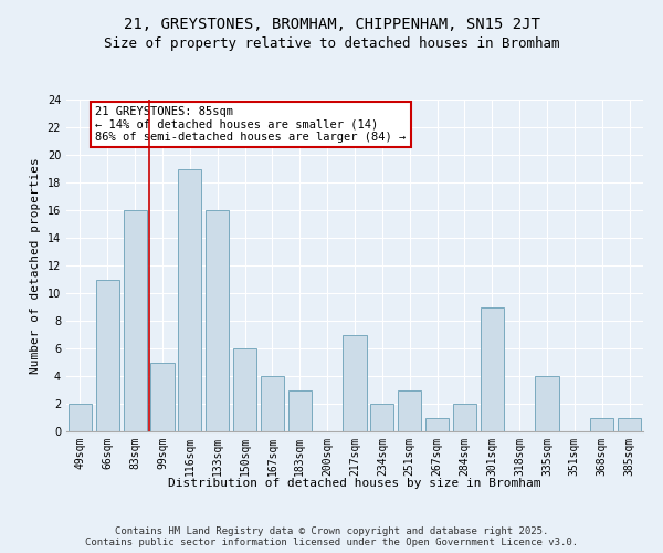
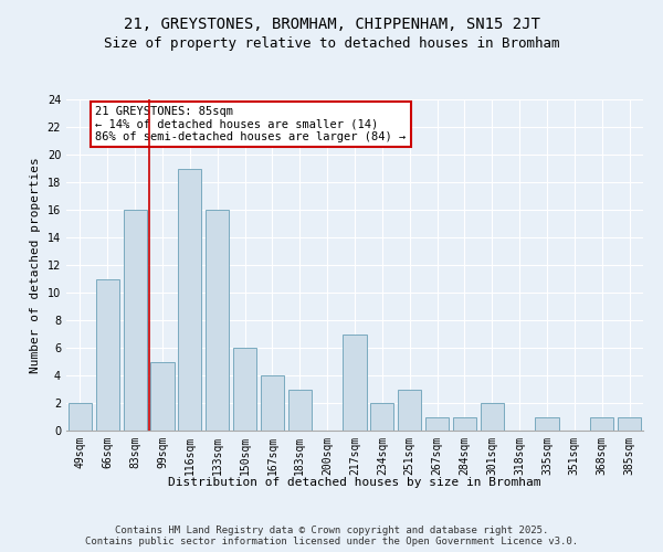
284sqm: 2 -> 1
301sqm: 9 -> 2
335sqm: 4 -> 1
